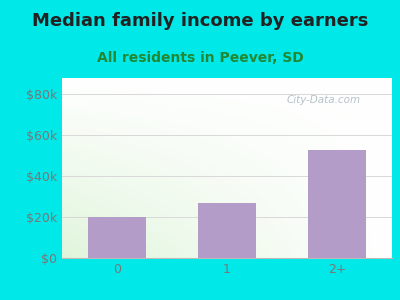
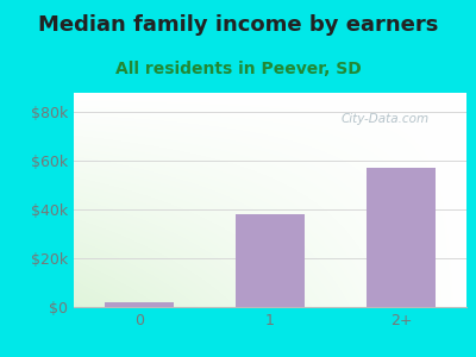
0: $20k -> $2k
1: $27k -> $38k
2+: $53k -> $57k
